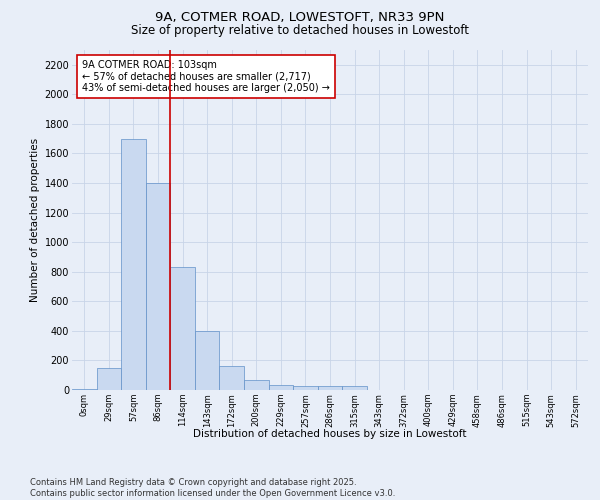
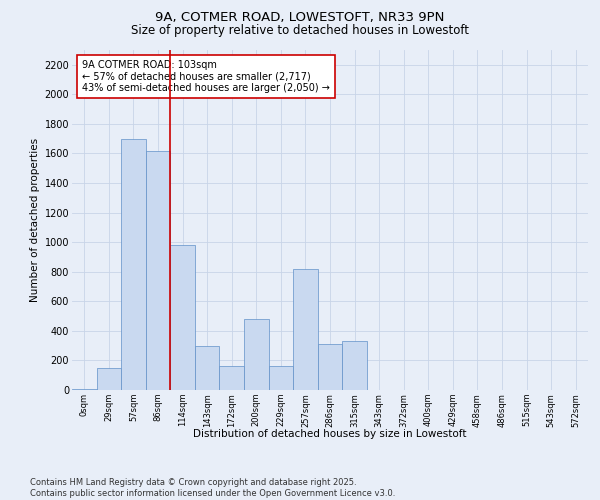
86sqm: 1400 -> 1620
114sqm: 840 -> 980
143sqm: 400 -> 300
200sqm: 60 -> 480
229sqm: 40 -> 160
257sqm: 30 -> 820
286sqm: 20 -> 310
315sqm: 20 -> 330
